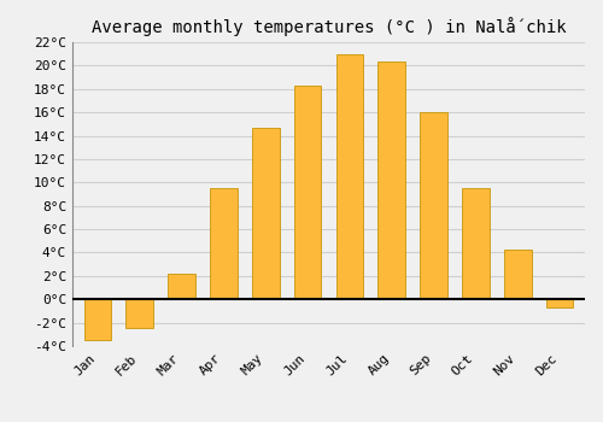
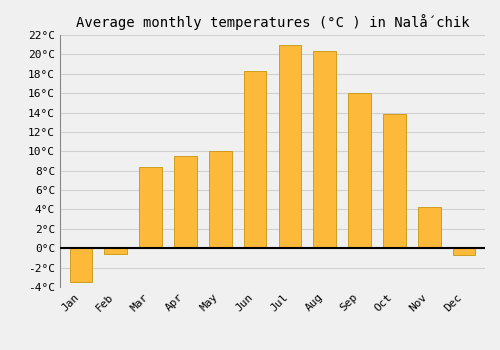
Feb: -2.5°C -> -0.6°C
Mar: 2.2°C -> 8.4°C
May: 14.7°C -> 10.0°C
Oct: 9.5°C -> 13.8°C
